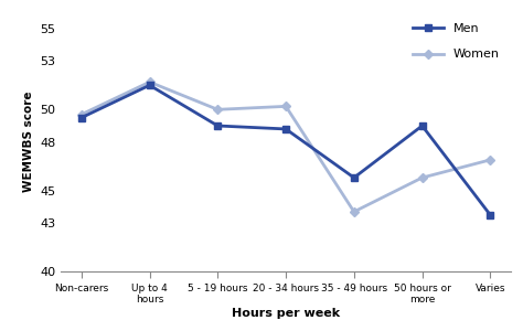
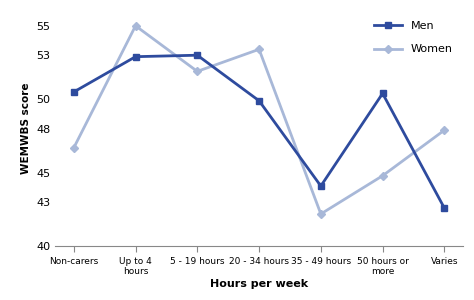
Men/Non-carers: 49.5 -> 50.5
Women/Non-carers: 49.7 -> 46.7
Men/Up to 4 hours: 51.5 -> 52.9
Women/Up to 4 hours: 51.7 -> 55.0
Men/5 - 19 hours: 49.0 -> 53.0
Women/5 - 19 hours: 50.0 -> 51.9
Men/20 - 34 hours: 48.8 -> 49.9
Women/20 - 34 hours: 50.2 -> 53.4
Men/35 - 49 hours: 45.8 -> 44.1
Women/35 - 49 hours: 43.7 -> 42.2
Men/50 hours or more: 49.0 -> 50.4
Women/50 hours or more: 45.8 -> 44.8
Men/Varies: 43.5 -> 42.6
Women/Varies: 46.9 -> 47.9
